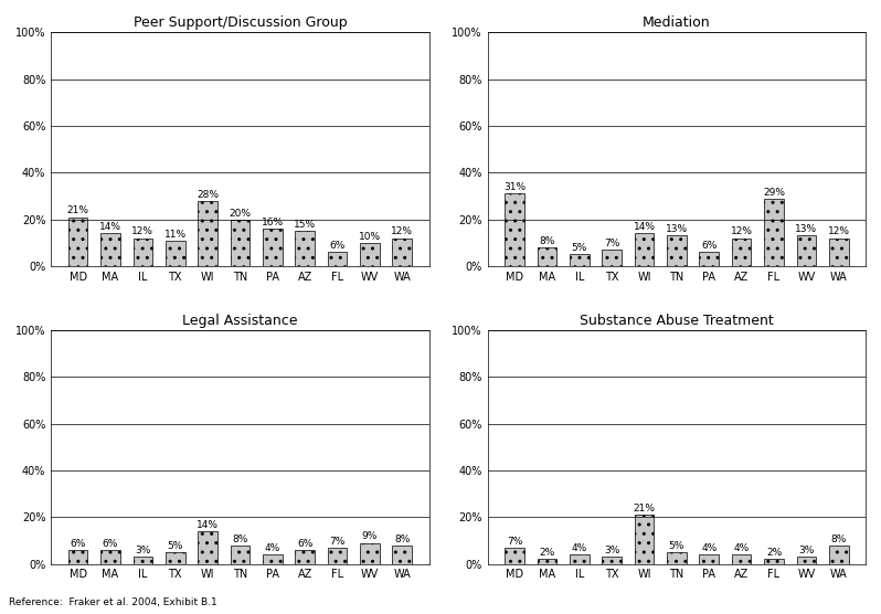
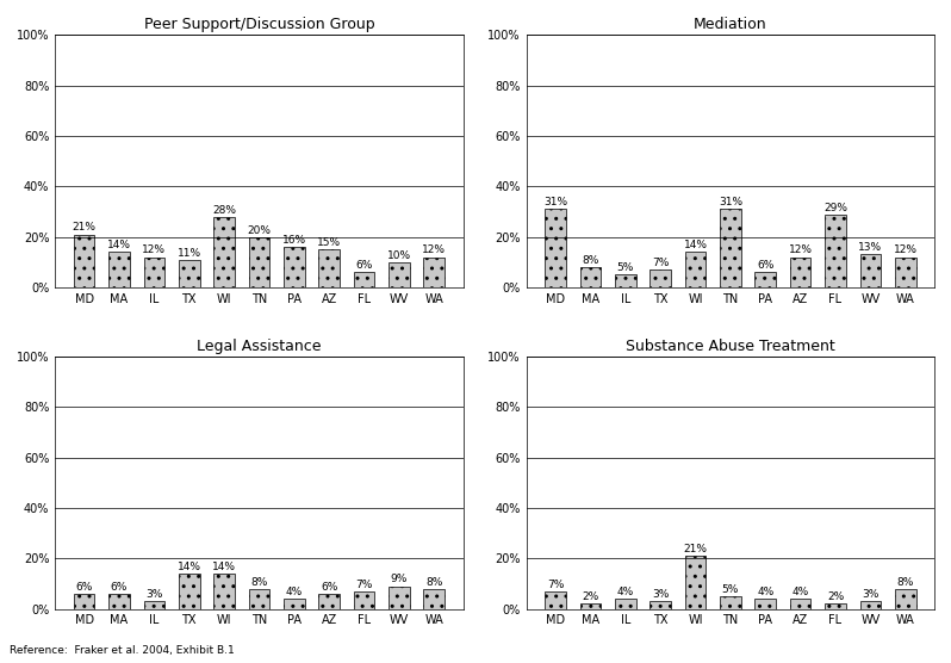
Mediation/TN: 13% -> 31%
Legal Assistance/TX: 5% -> 14%
